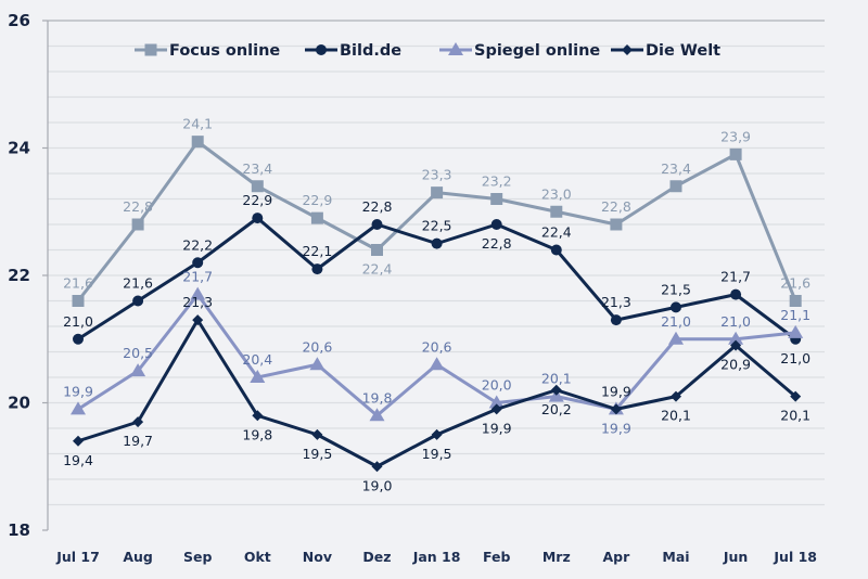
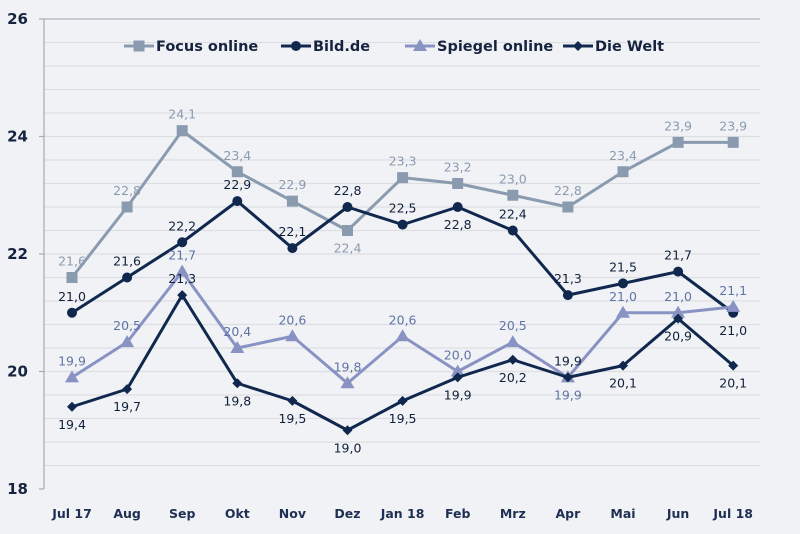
Spiegel online/Mrz: 20,1 -> 20,5
Focus online/Jul 18: 21,6 -> 23,9
